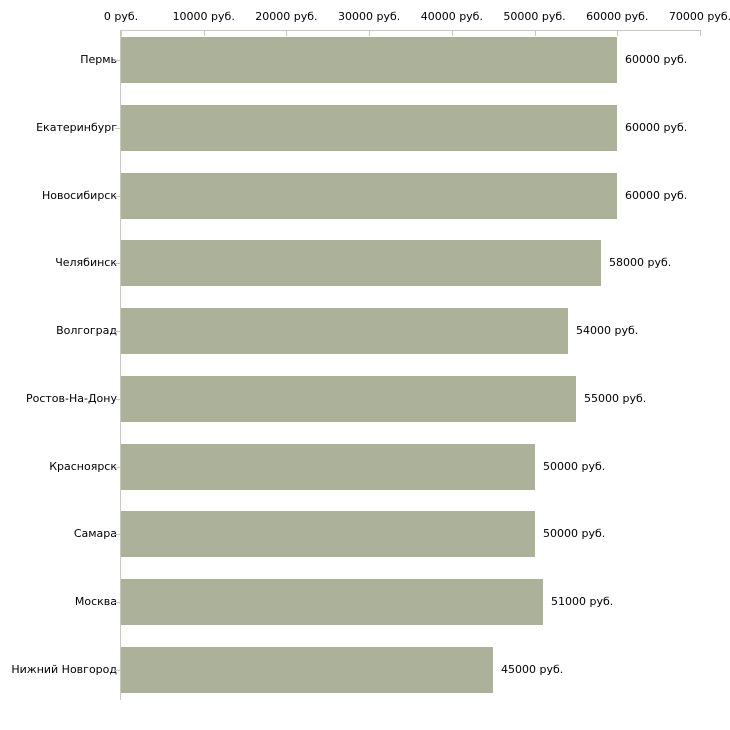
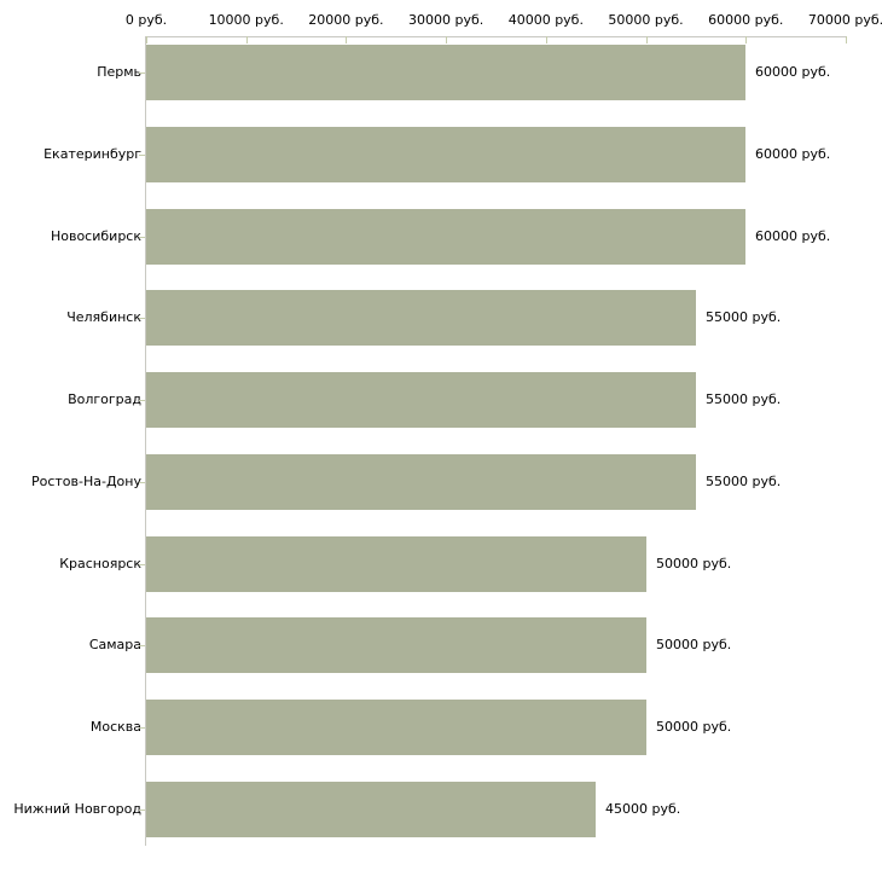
Челябинск: 58000 -> 55000
Волгоград: 54000 -> 55000
Москва: 51000 -> 50000
